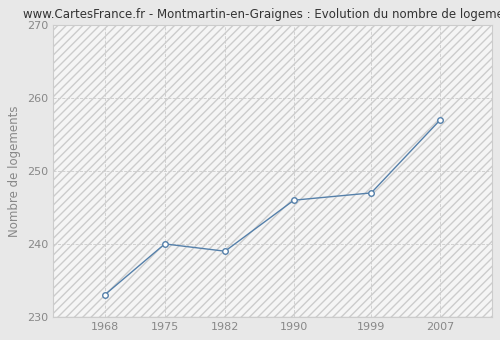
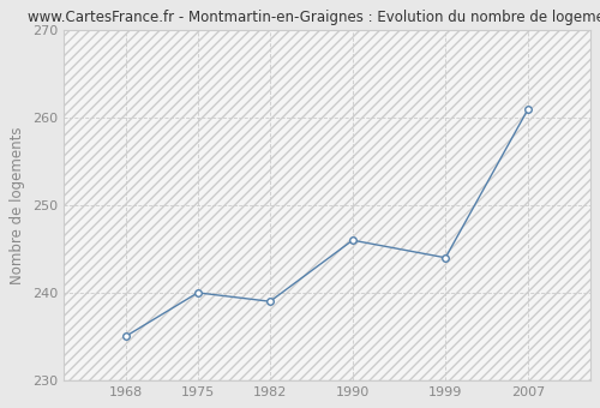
1968: 233 -> 235
1999: 247 -> 244
2007: 257 -> 261
